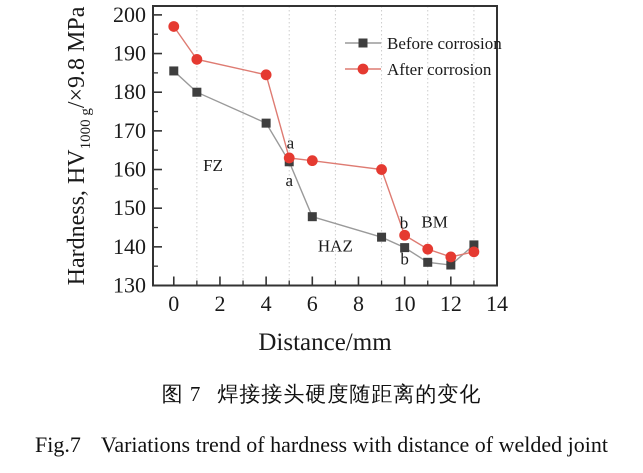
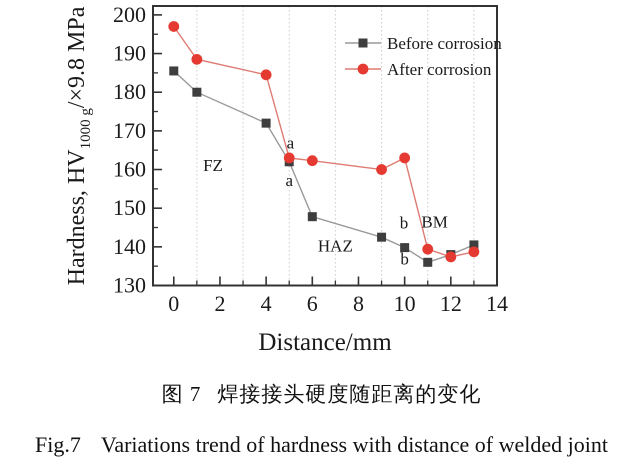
After corrosion/10: 143 -> 163
Before corrosion/12: 135 -> 138
